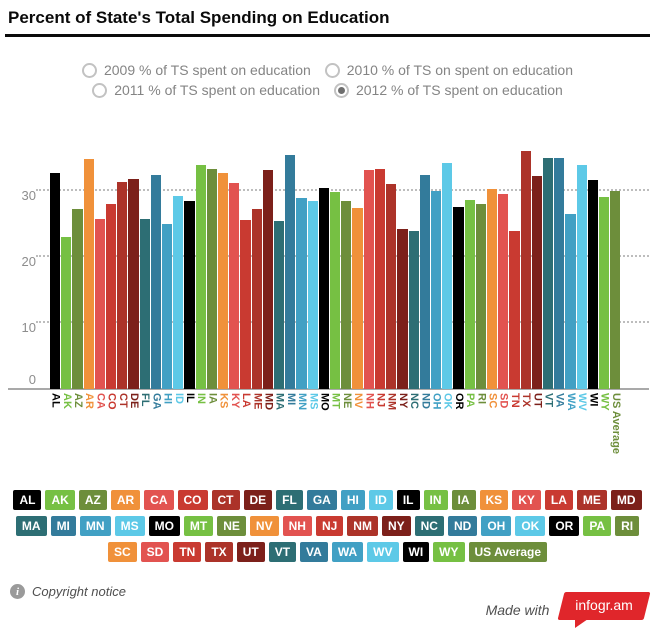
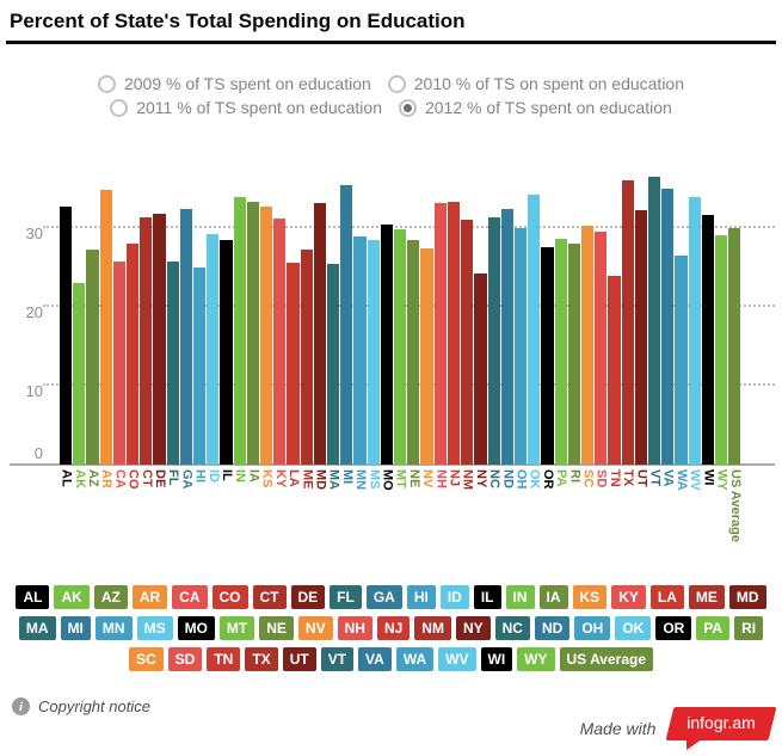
NC: 24 -> 31
VT: 35 -> 36
